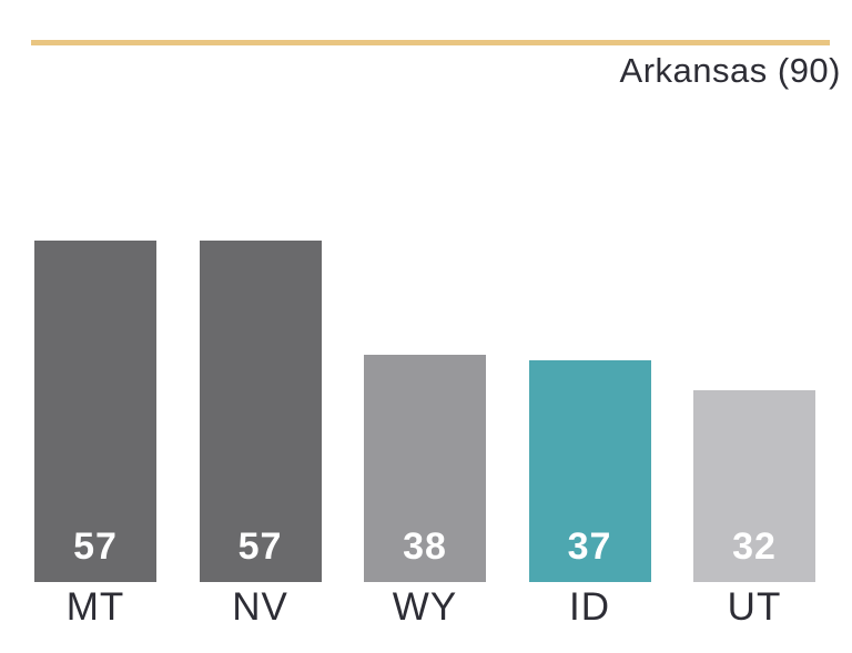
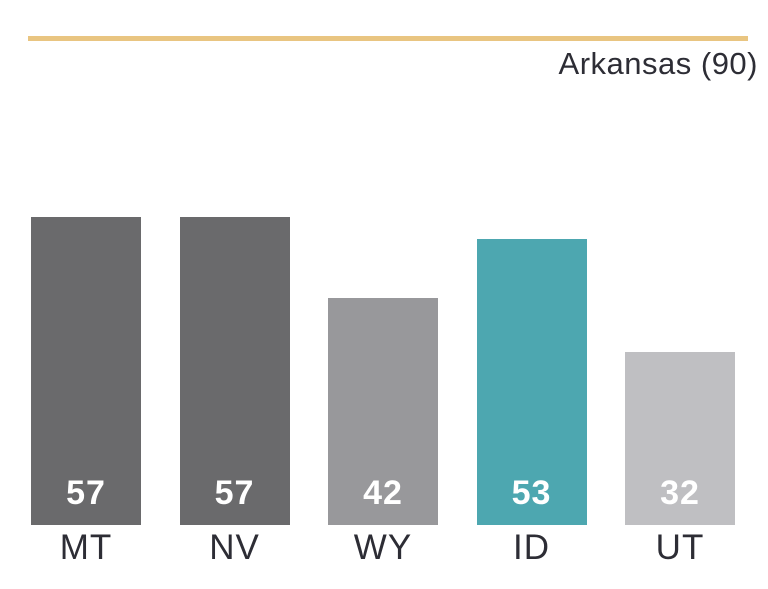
WY: 38 -> 42
ID: 37 -> 53
